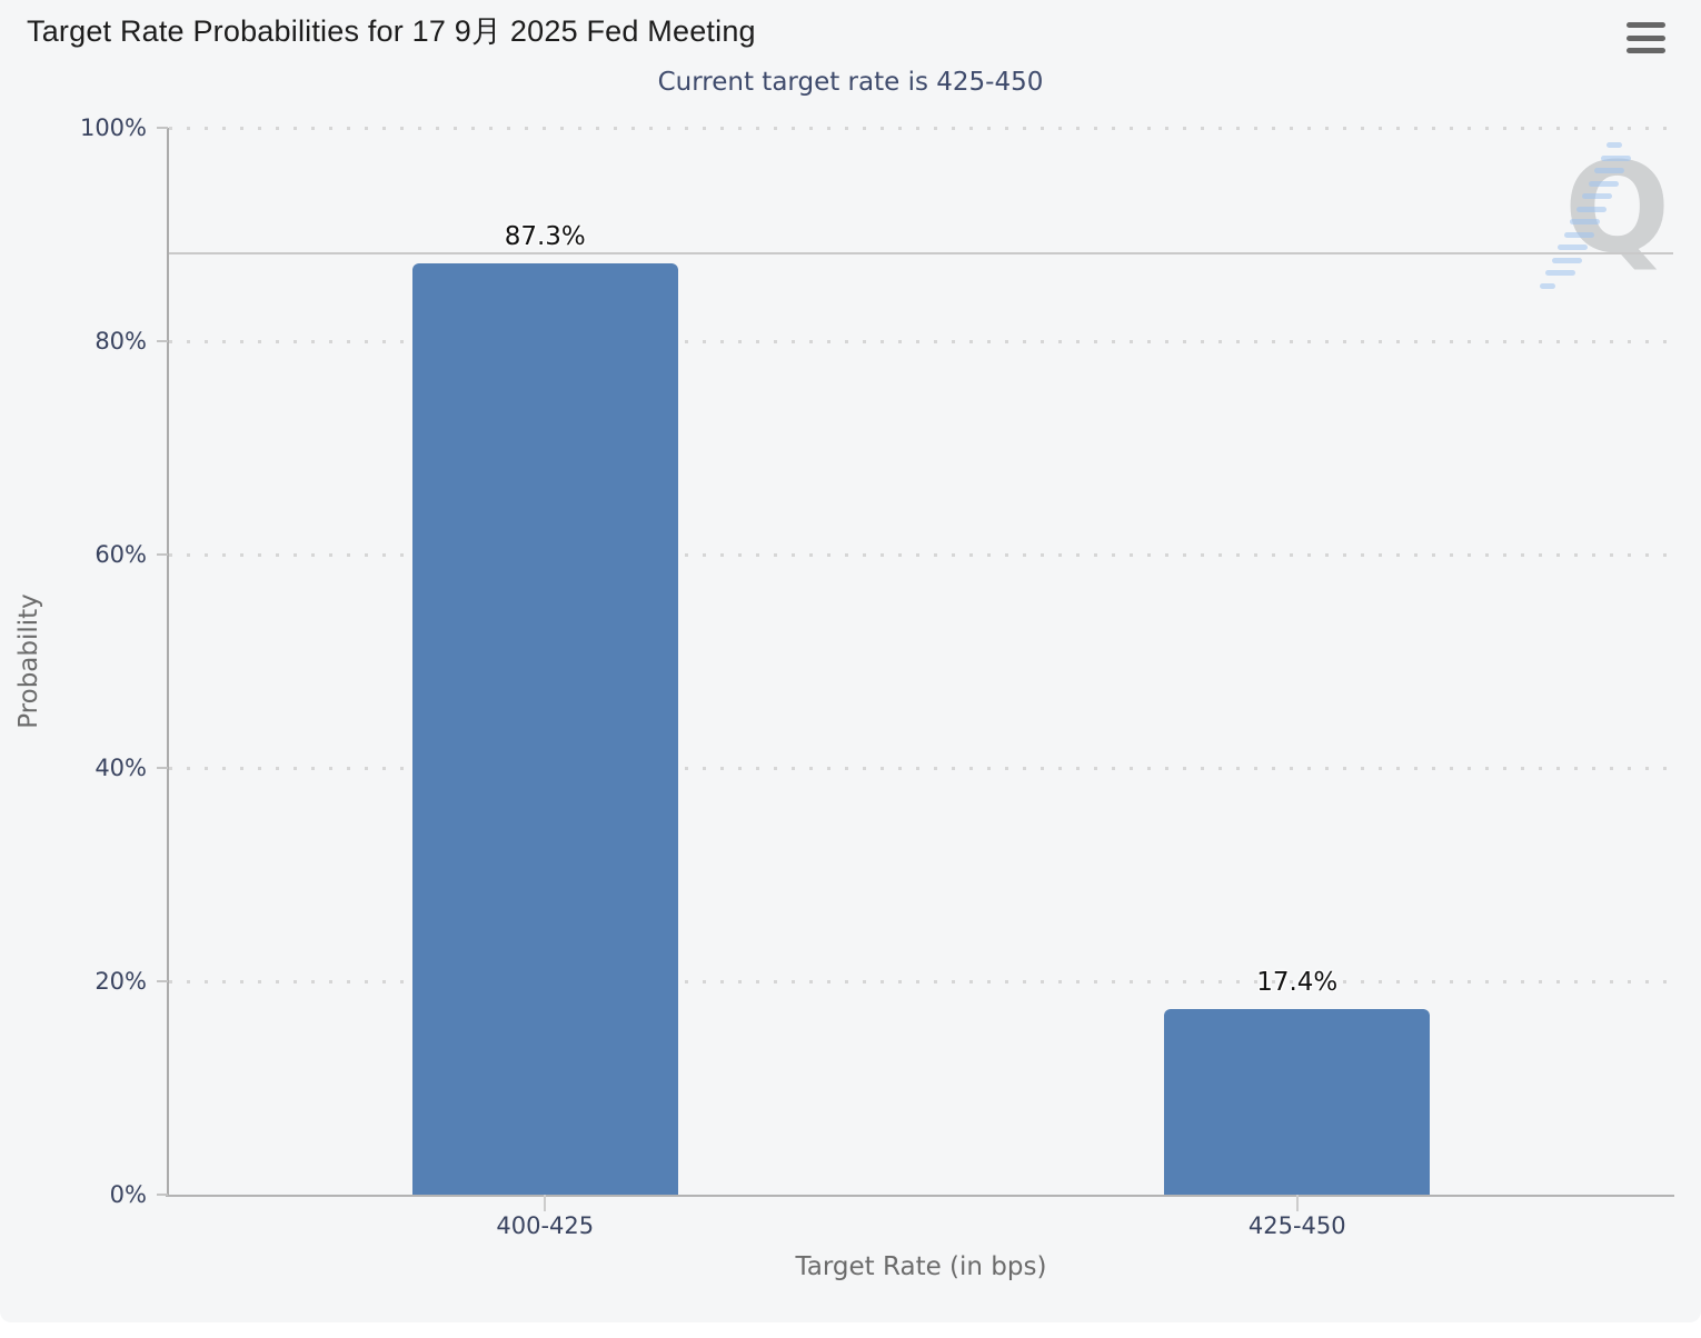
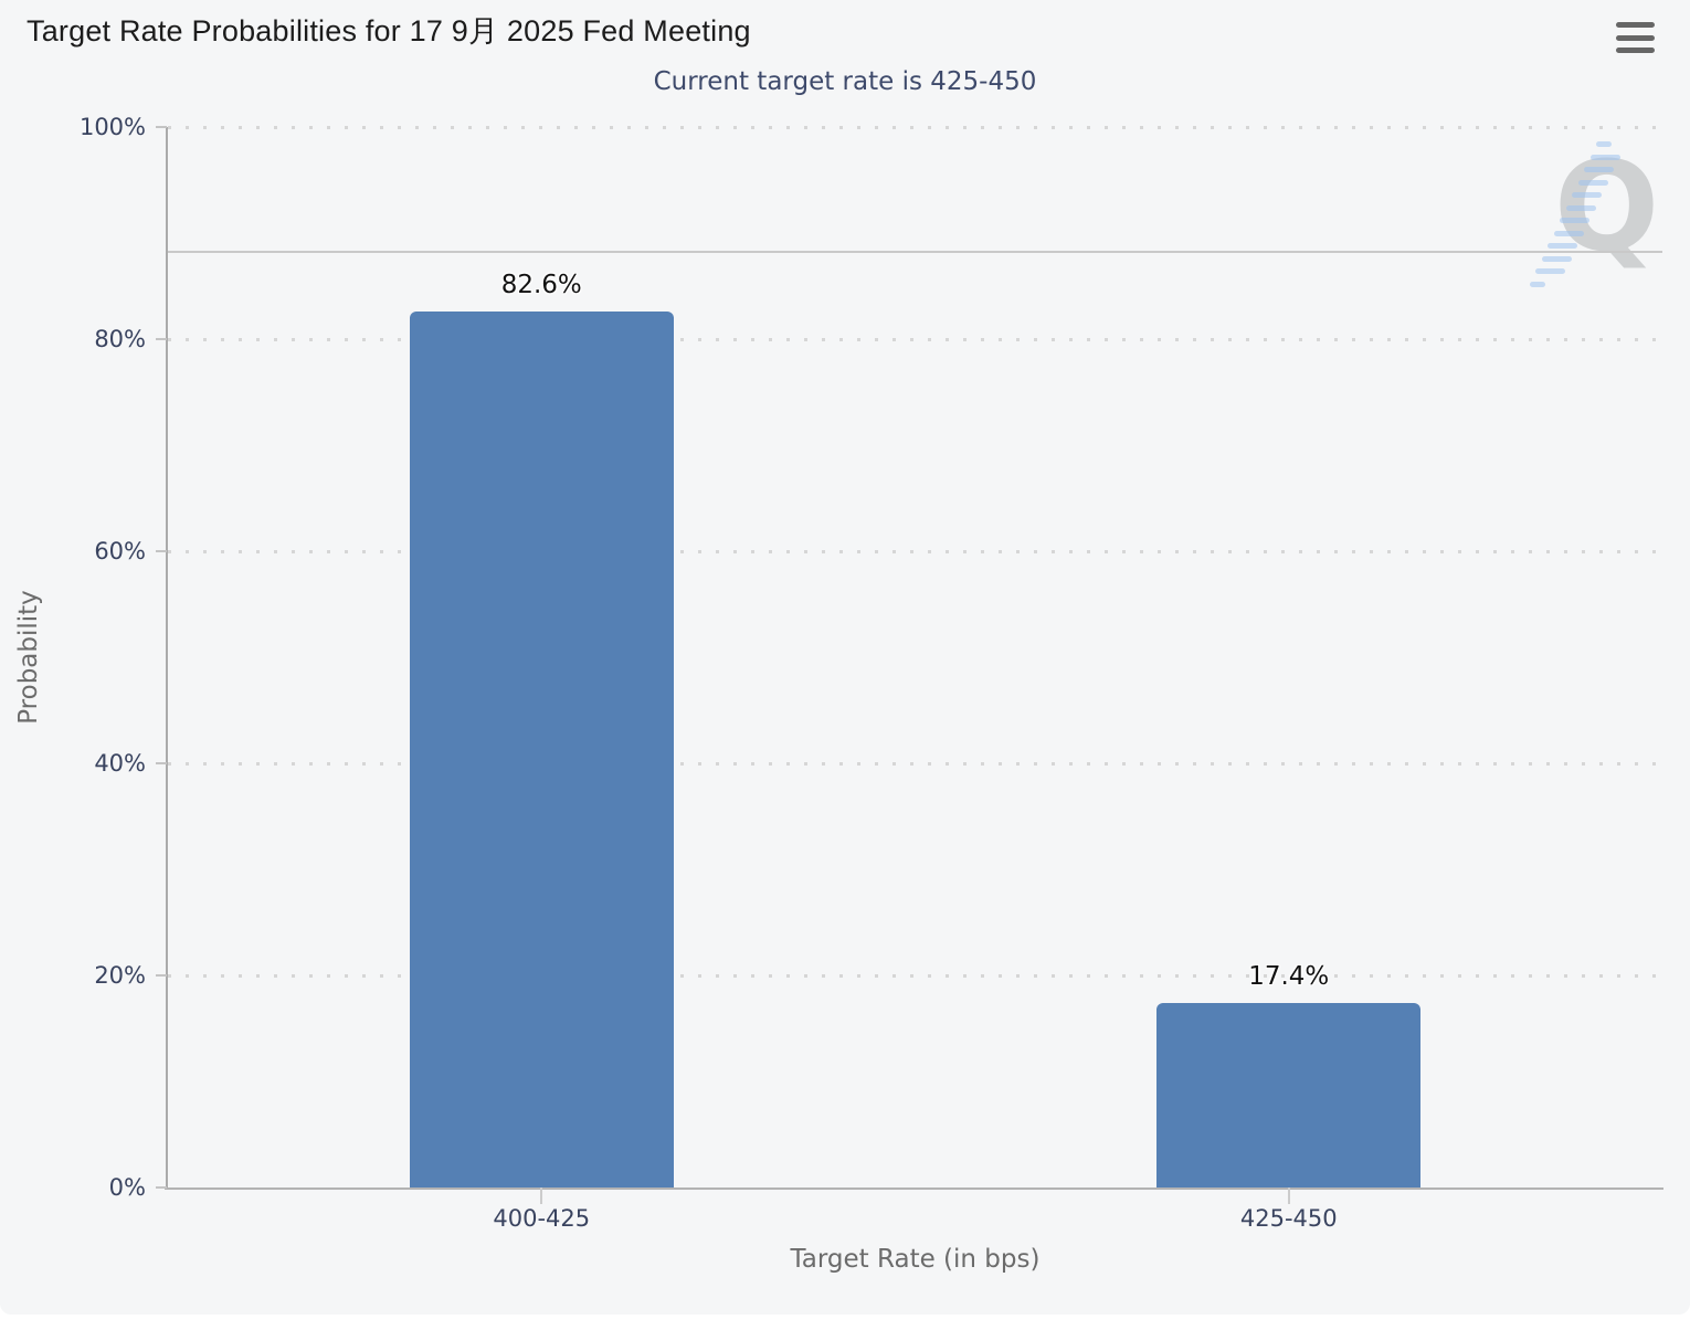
400-425: 87.3% -> 82.6%
